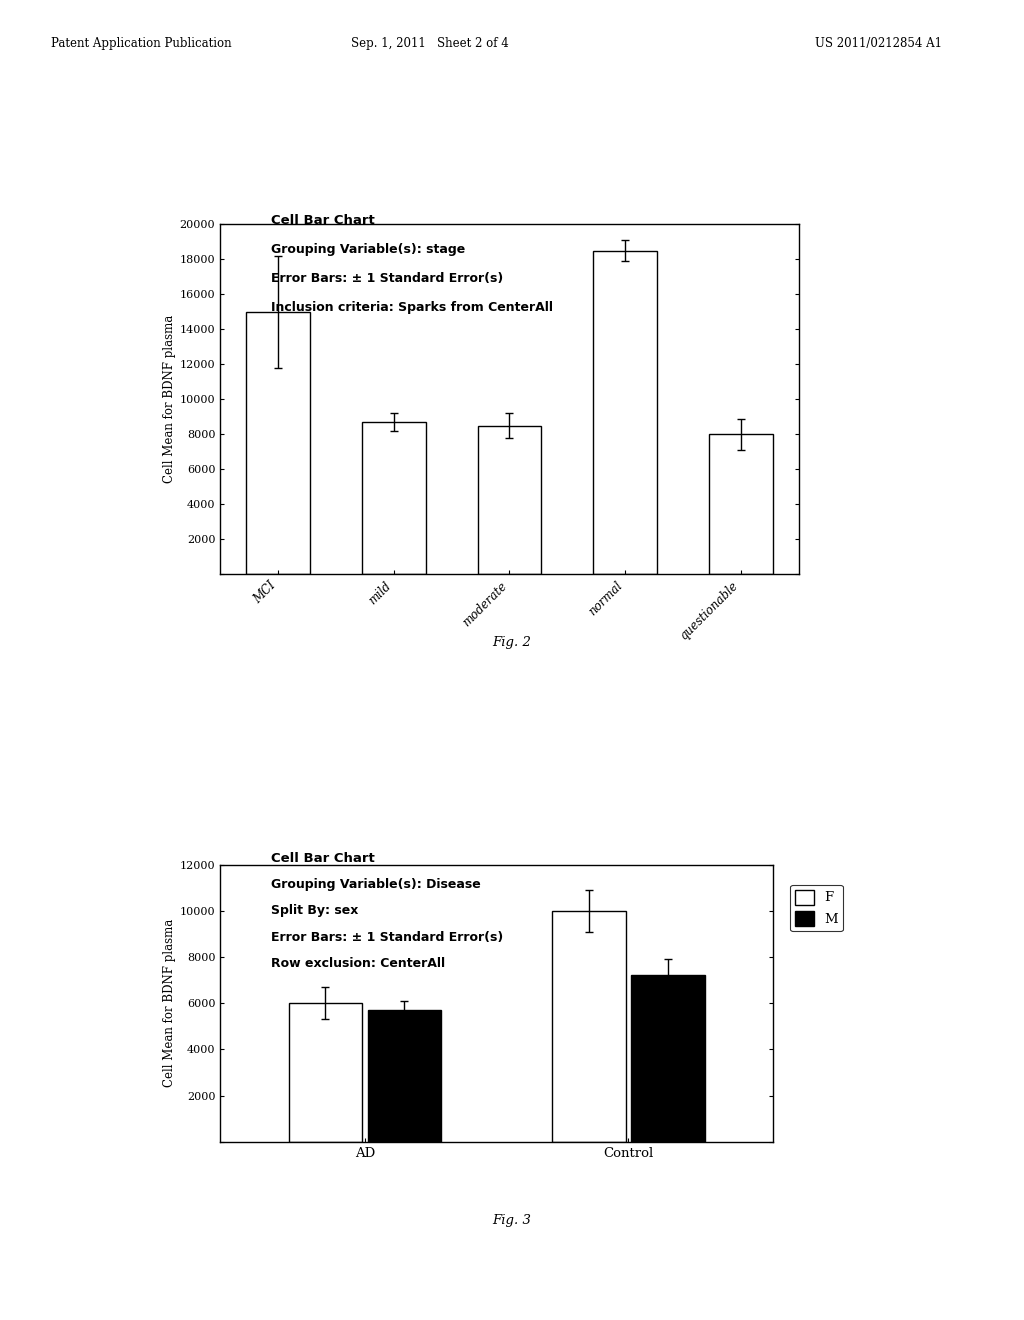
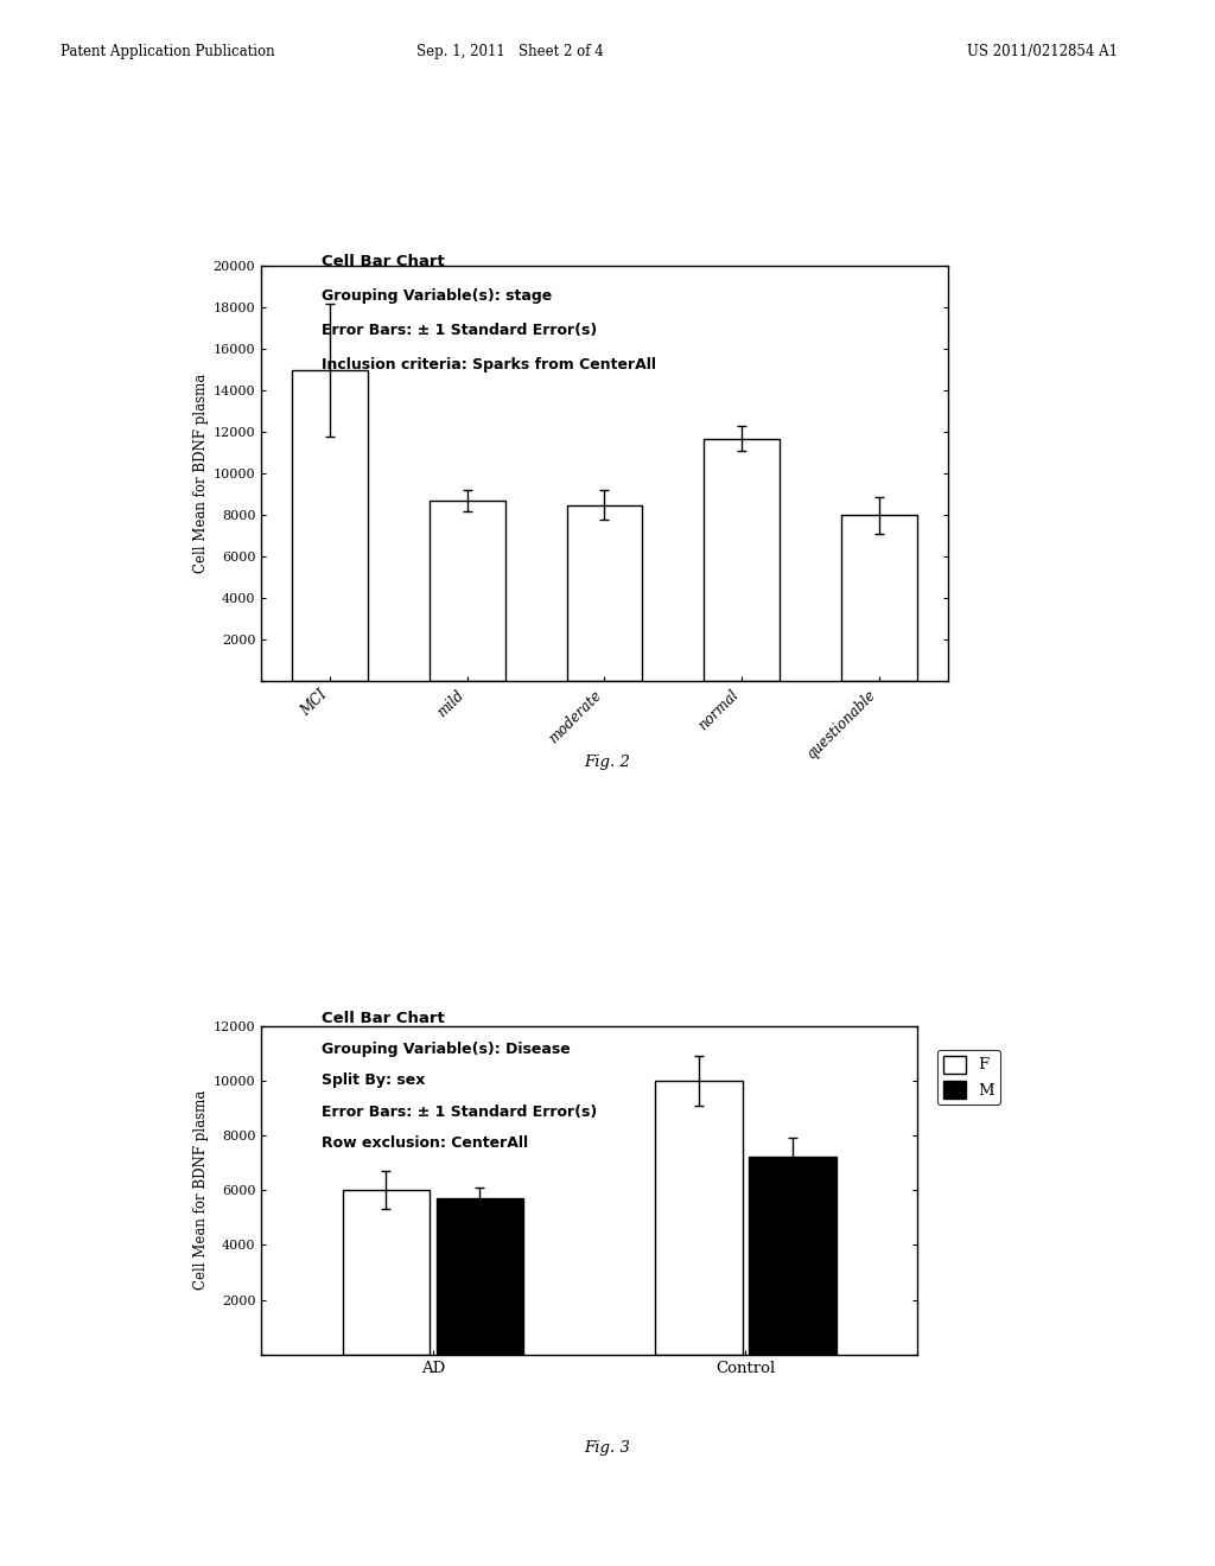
normal: 18500 -> 11700
